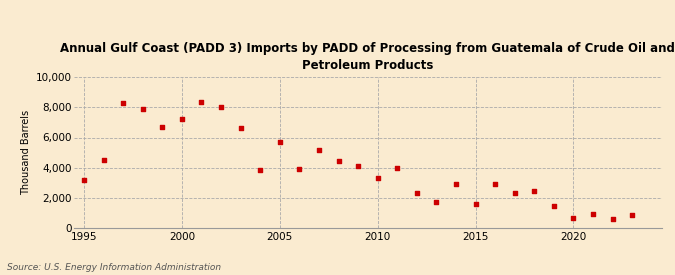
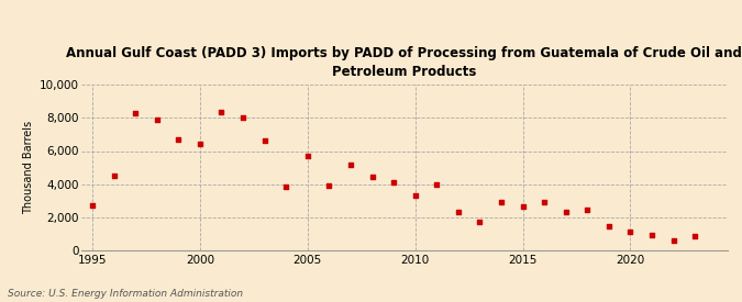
1995: 3,200 -> 2,700
2000: 7,200 -> 6,400
2015: 1,600 -> 2,600
2020: 700 -> 1,200
